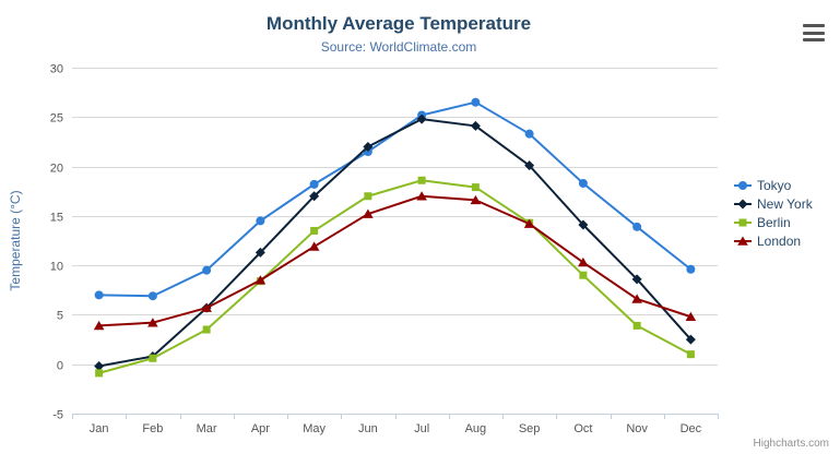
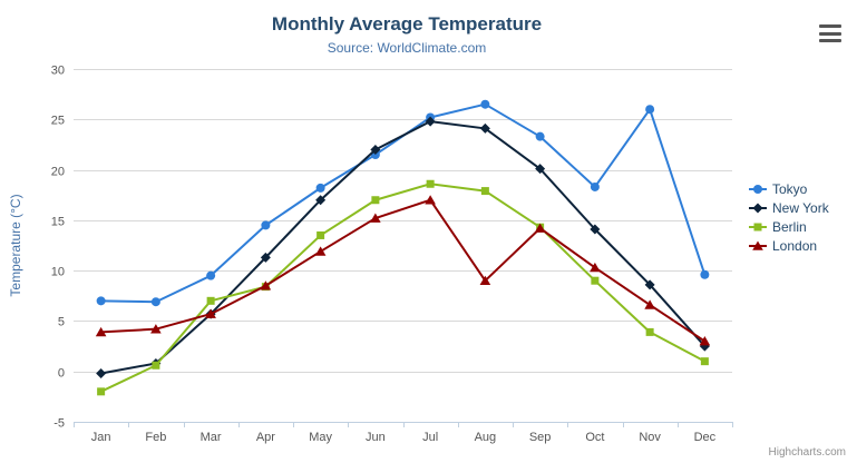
Berlin/Jan: -1 -> -2
Berlin/Mar: 4 -> 7
London/Aug: 17 -> 9
Tokyo/Nov: 14 -> 26
London/Dec: 5 -> 3
